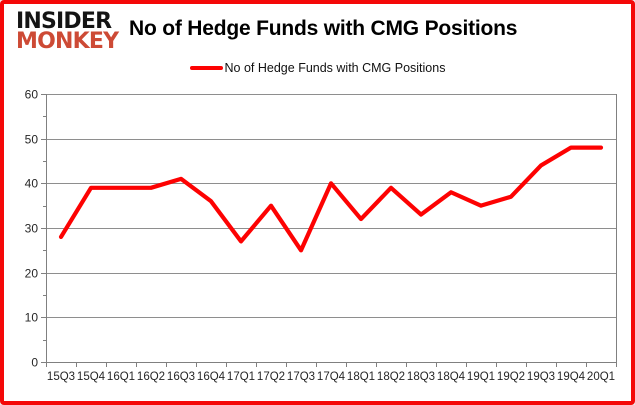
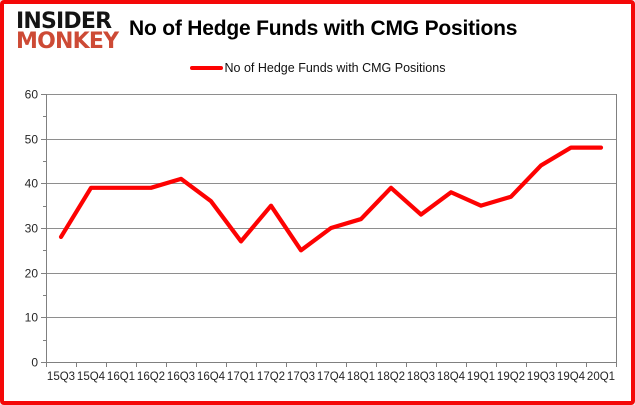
17Q4: 40 -> 30
